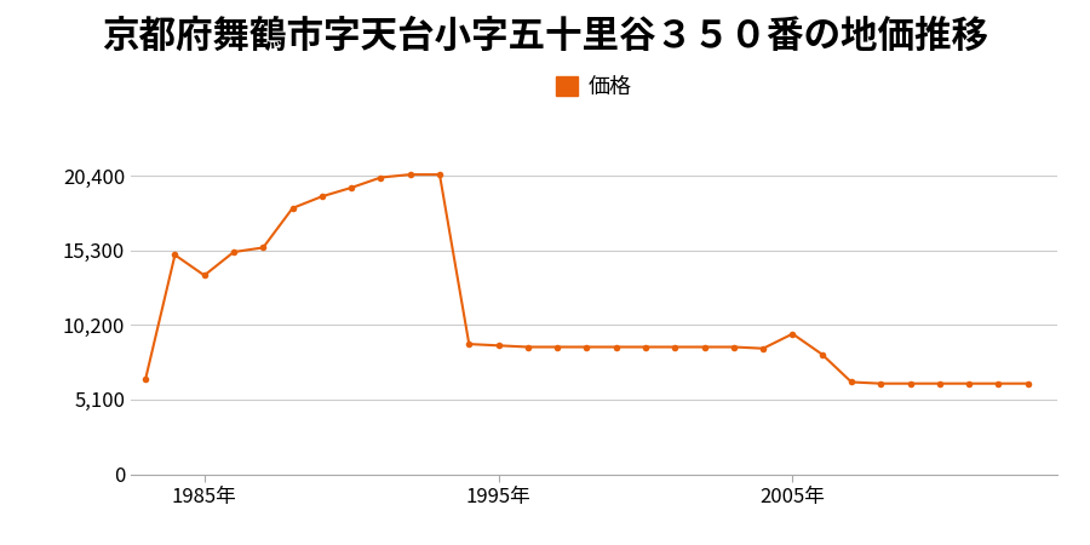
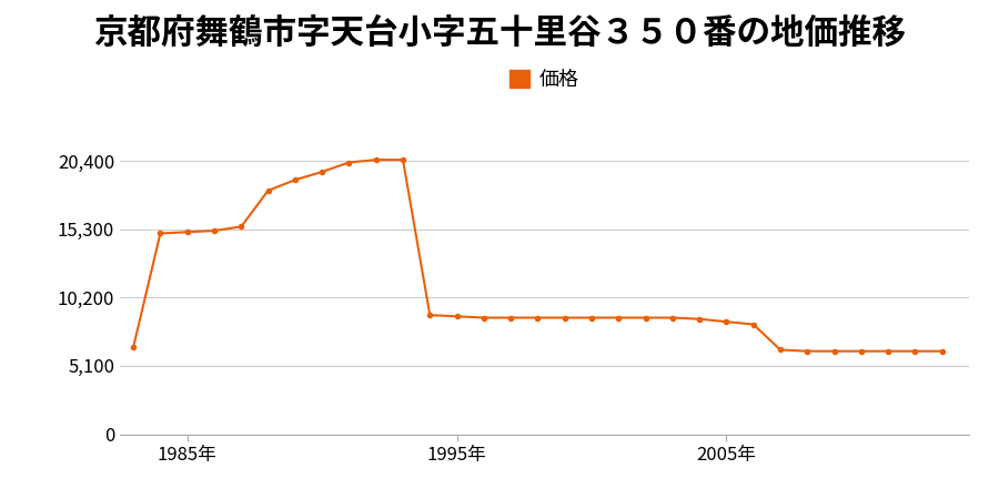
1985年: 13,600 -> 15,100
2005年: 9,600 -> 8,400
